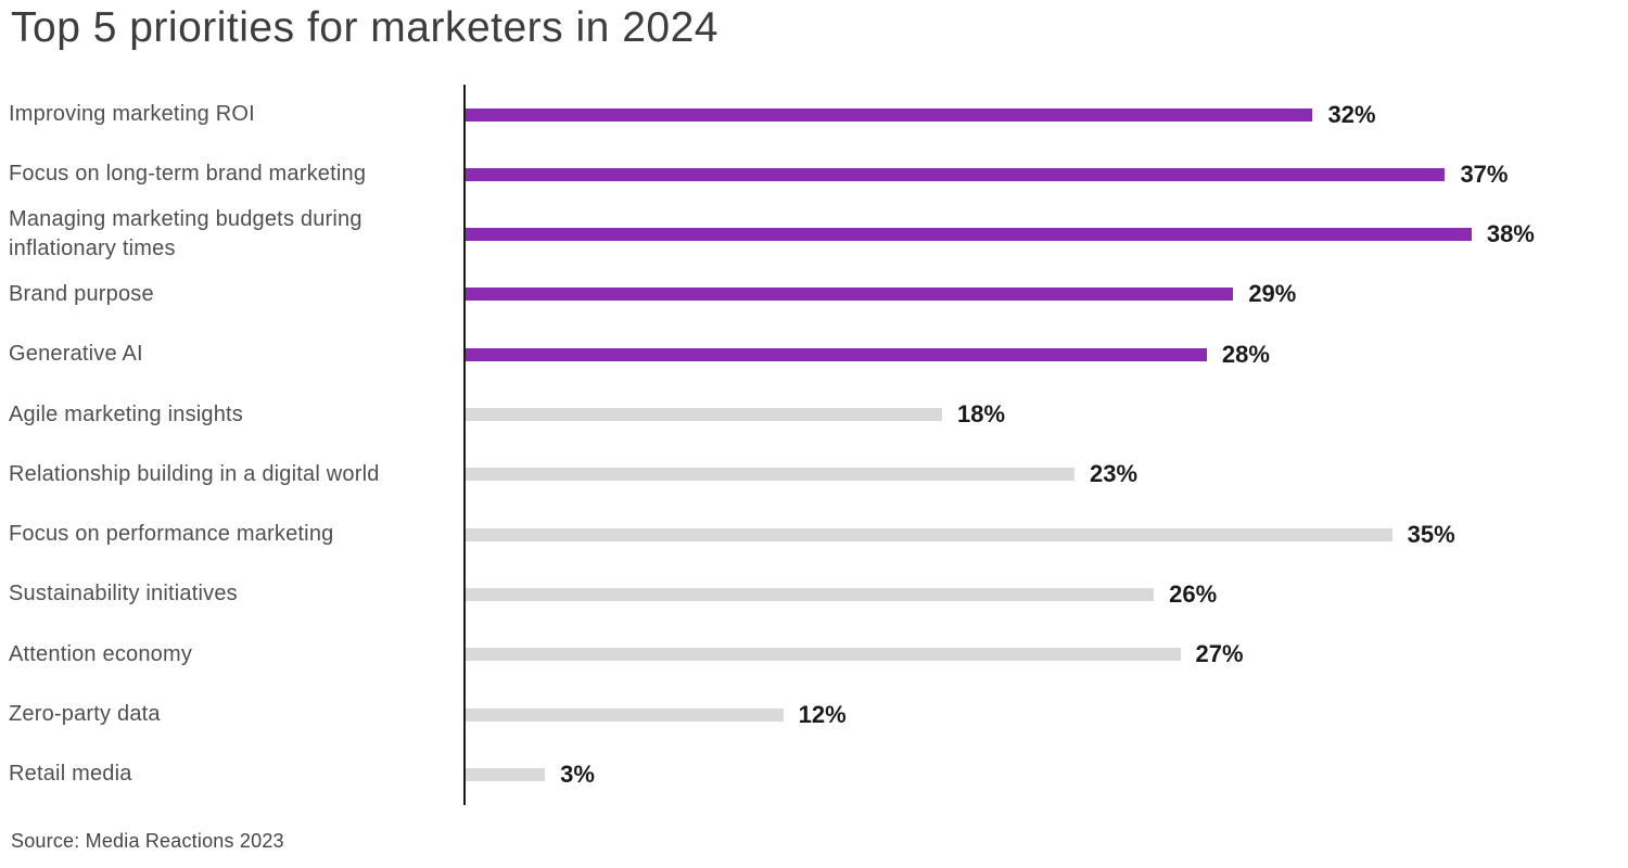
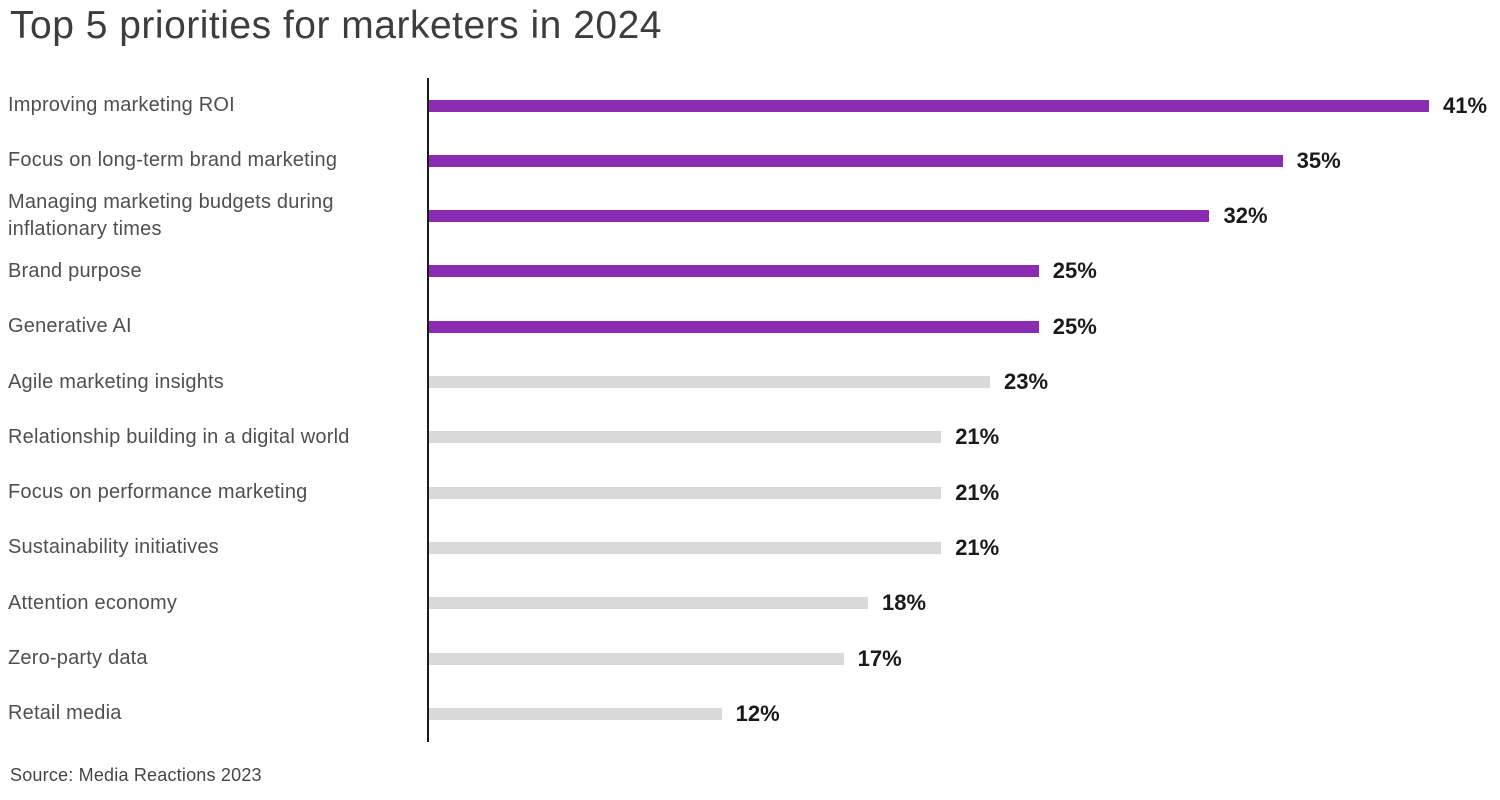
Improving marketing ROI: 32% -> 41%
Focus on long-term brand marketing: 37% -> 35%
Managing marketing budgets during inflationary times: 38% -> 32%
Brand purpose: 29% -> 25%
Generative AI: 28% -> 25%
Agile marketing insights: 18% -> 23%
Relationship building in a digital world: 23% -> 21%
Focus on performance marketing: 35% -> 21%
Sustainability initiatives: 26% -> 21%
Attention economy: 27% -> 18%
Zero-party data: 12% -> 17%
Retail media: 3% -> 12%
